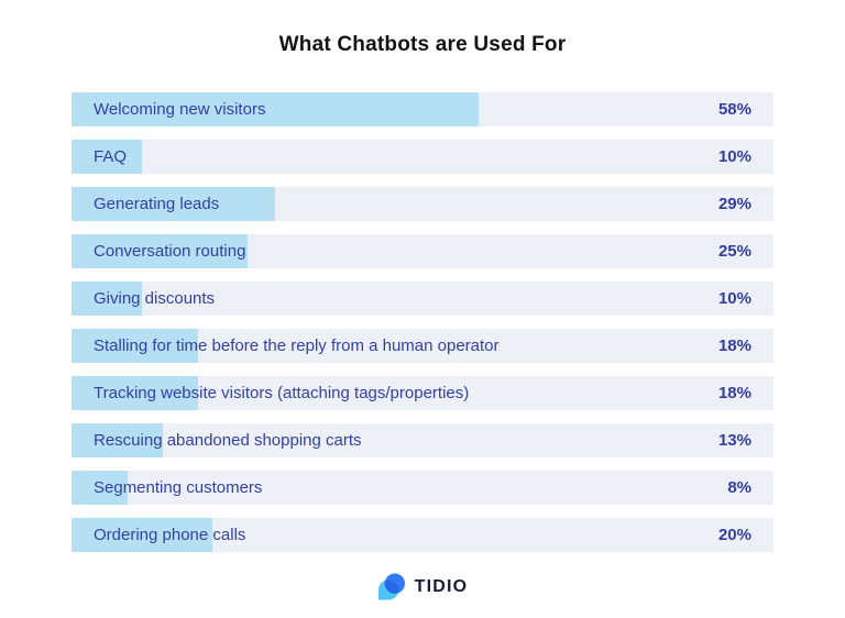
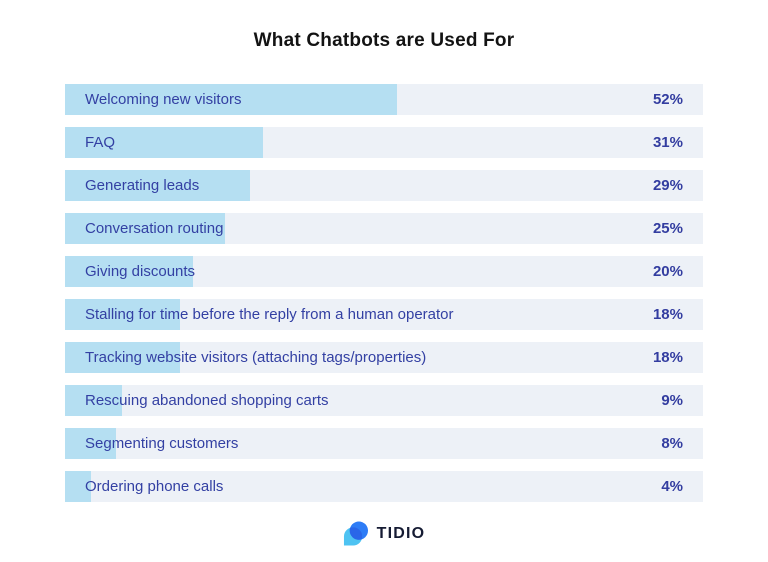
Welcoming new visitors: 58% -> 52%
FAQ: 10% -> 31%
Giving discounts: 10% -> 20%
Rescuing abandoned shopping carts: 13% -> 9%
Ordering phone calls: 20% -> 4%
